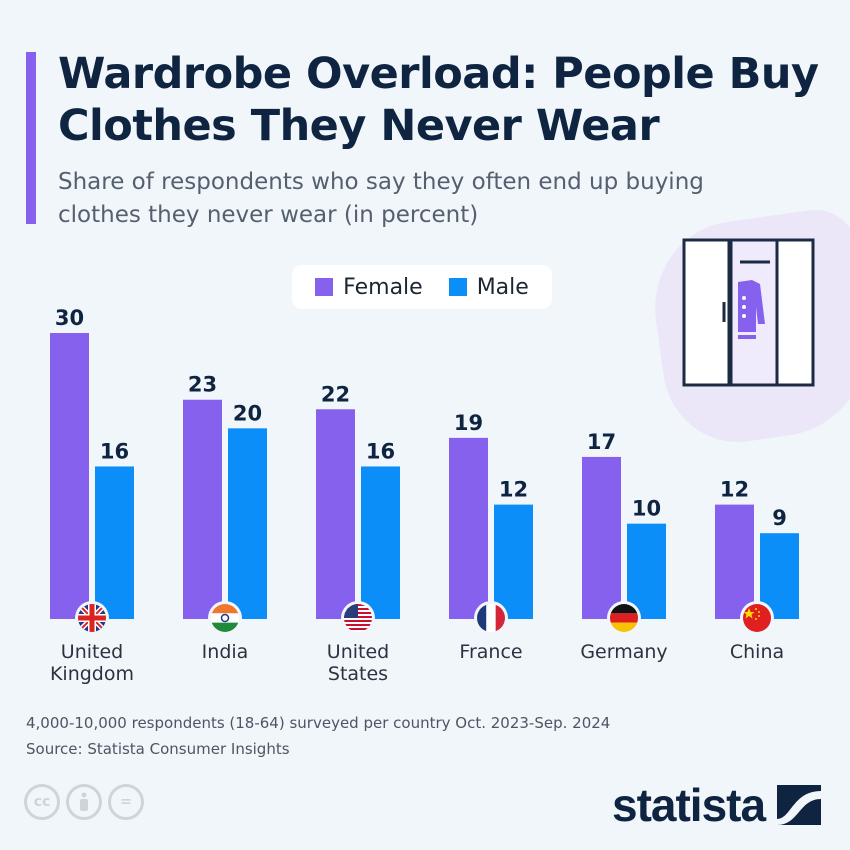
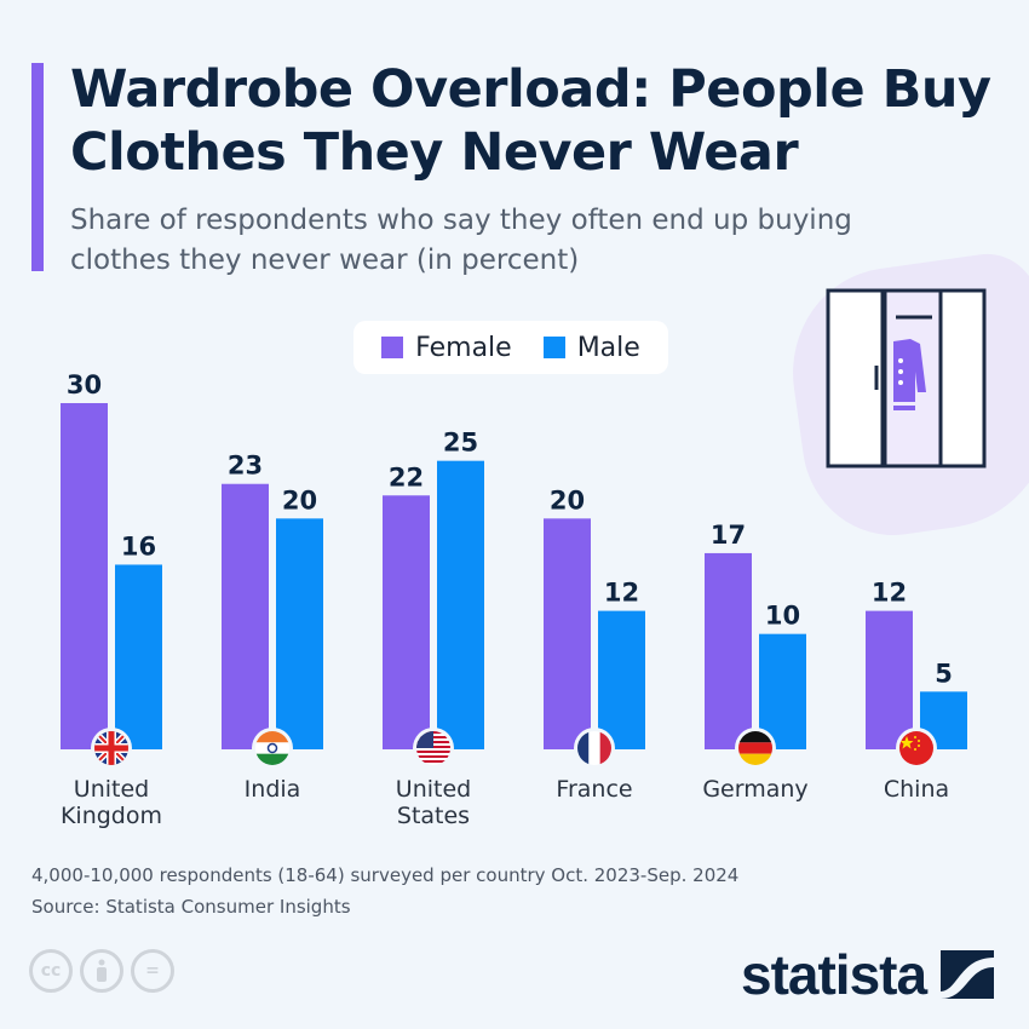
Male/United States: 16 -> 25
Female/France: 19 -> 20
Male/China: 9 -> 5
